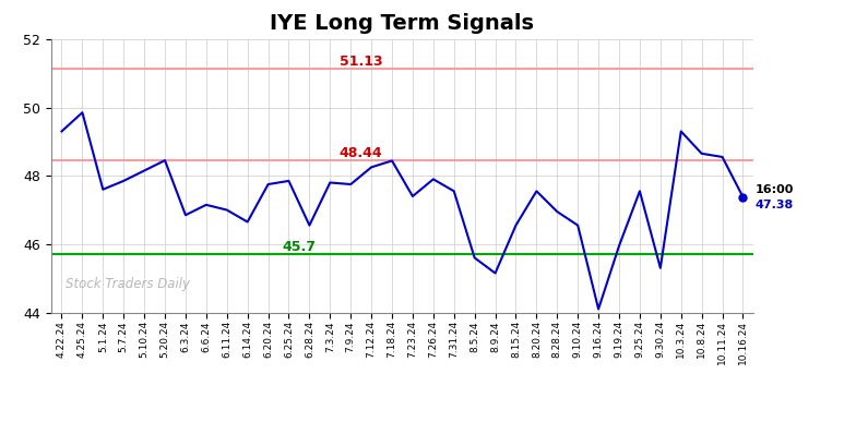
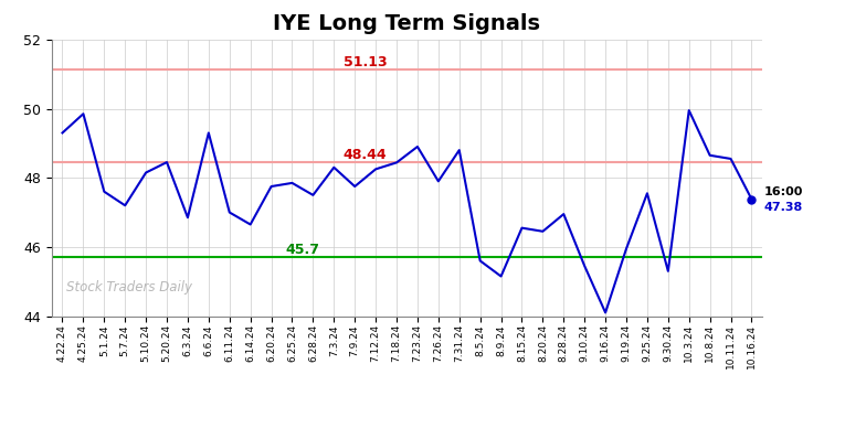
5.7.24: 47.85 -> 47.20
6.6.24: 47.15 -> 49.30
6.28.24: 46.55 -> 47.50
7.3.24: 47.80 -> 48.30
7.23.24: 47.40 -> 48.90
7.31.24: 47.55 -> 48.80
8.20.24: 47.55 -> 46.45
9.10.24: 46.55 -> 45.45
10.3.24: 49.30 -> 49.95
